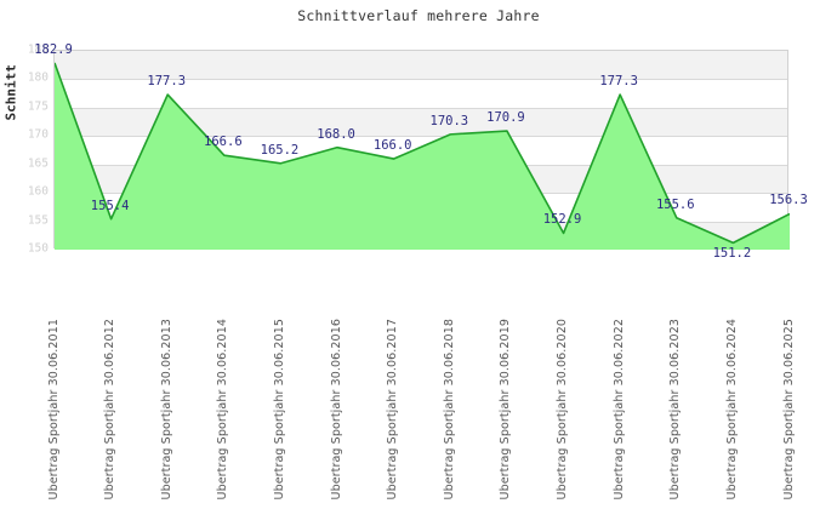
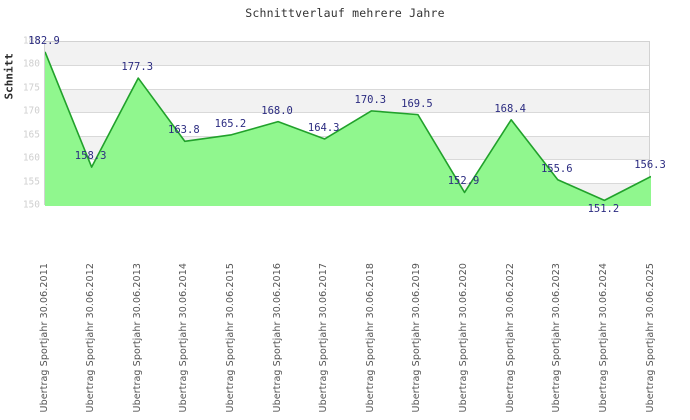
Übertrag Sportjahr 30.06.2012: 155.4 -> 158.3
Übertrag Sportjahr 30.06.2014: 166.6 -> 163.8
Übertrag Sportjahr 30.06.2017: 166.0 -> 164.3
Übertrag Sportjahr 30.06.2019: 170.9 -> 169.5
Übertrag Sportjahr 30.06.2022: 177.3 -> 168.4
